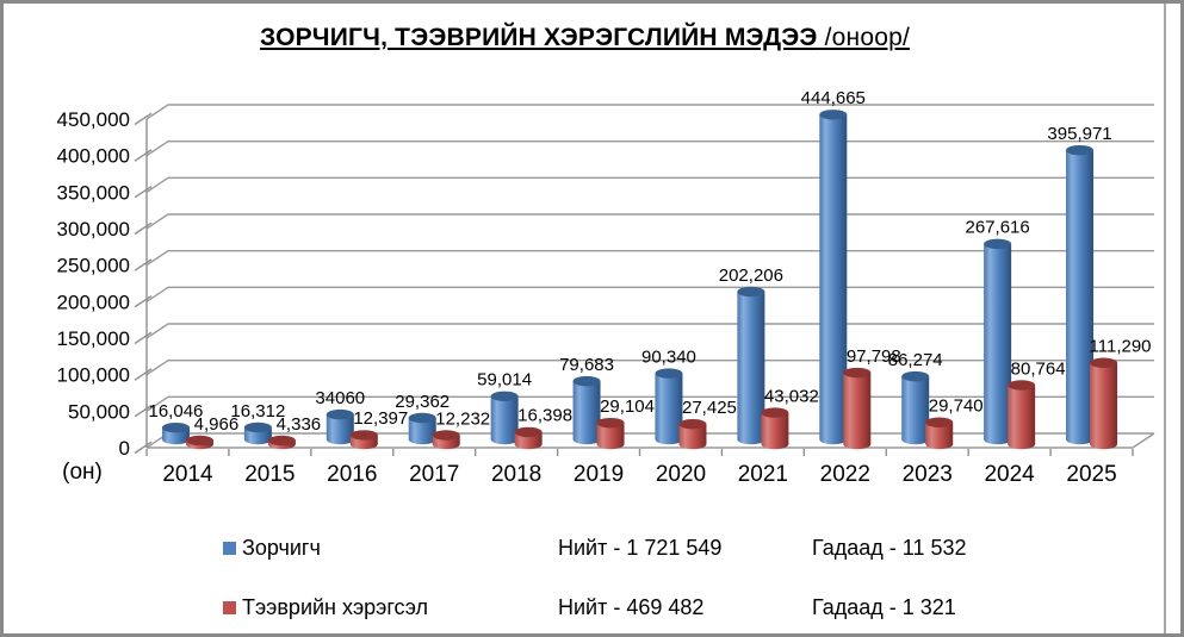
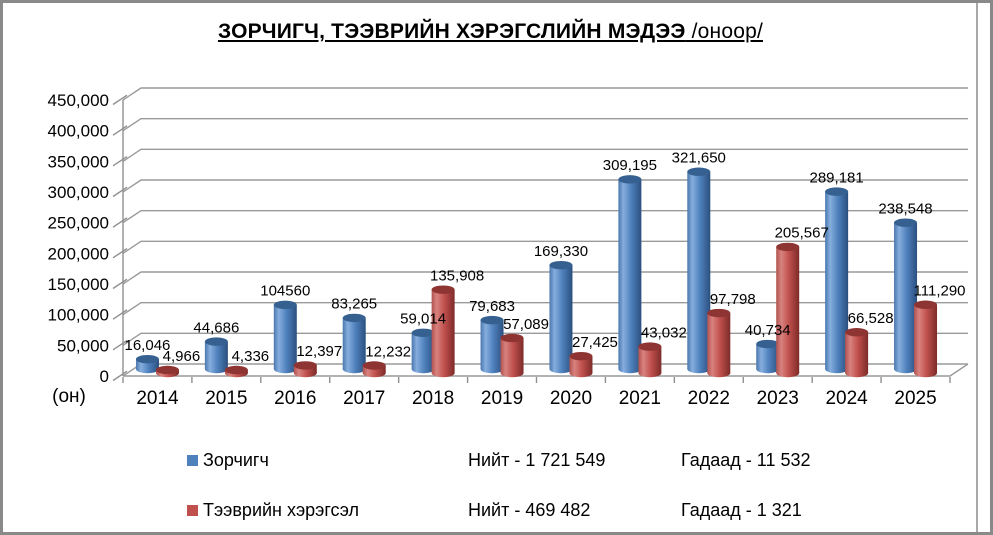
Зорчигч/2015: 16,312 -> 44,686
Зорчигч/2016: 34060 -> 104560
Зорчигч/2017: 29,362 -> 83,265
Тээврийн хэрэгсэл/2018: 16,398 -> 135,908
Тээврийн хэрэгсэл/2019: 29,104 -> 57,089
Зорчигч/2020: 90,340 -> 169,330
Зорчигч/2021: 202,206 -> 309,195
Зорчигч/2022: 444,665 -> 321,650
Зорчигч/2023: 86,274 -> 40,734
Тээврийн хэрэгсэл/2023: 29,740 -> 205,567
Зорчигч/2024: 267,616 -> 289,181
Тээврийн хэрэгсэл/2024: 80,764 -> 66,528
Зорчигч/2025: 395,971 -> 238,548
